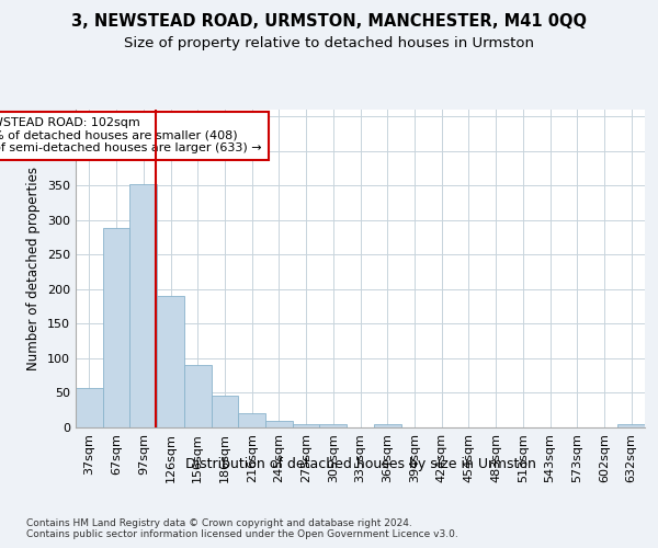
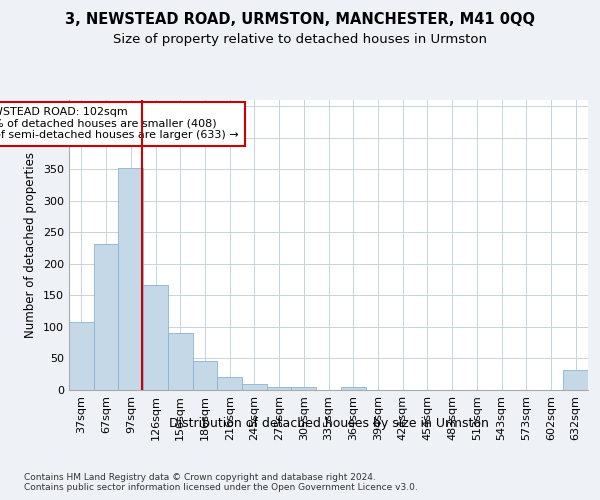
37sqm: 57 -> 108
67sqm: 289 -> 232
126sqm: 191 -> 166
632sqm: 4 -> 32
